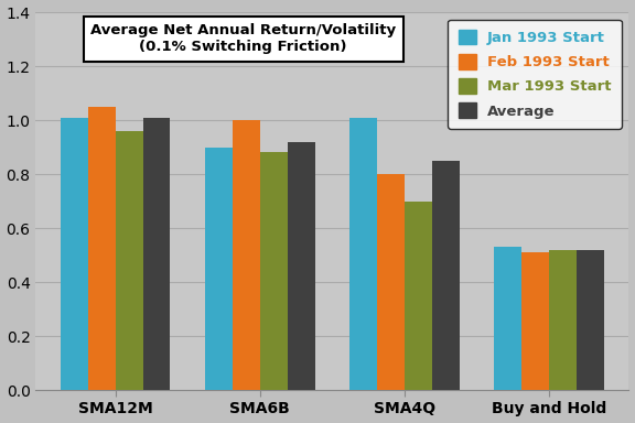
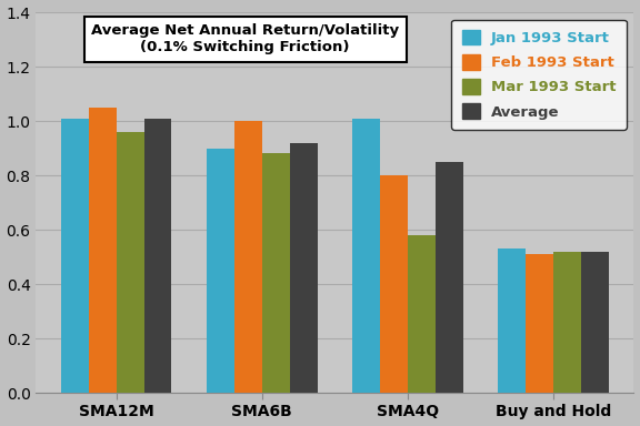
Mar 1993 Start/SMA4Q: 0.70 -> 0.58
